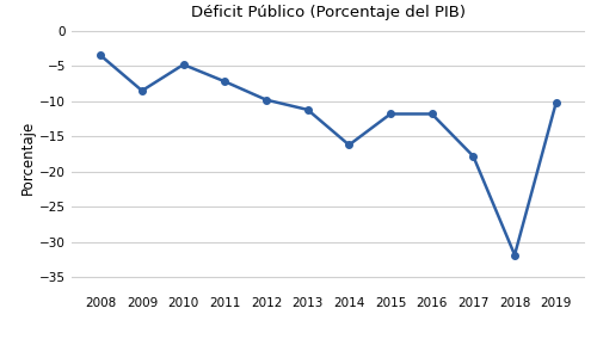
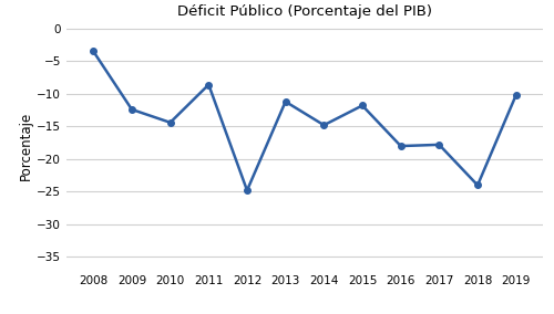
2009: -8.5 -> -12.4
2010: -4.8 -> -14.4
2011: -7.2 -> -8.6
2012: -9.8 -> -24.8
2014: -16.2 -> -14.8
2016: -11.8 -> -18.0
2018: -31.8 -> -24.0
